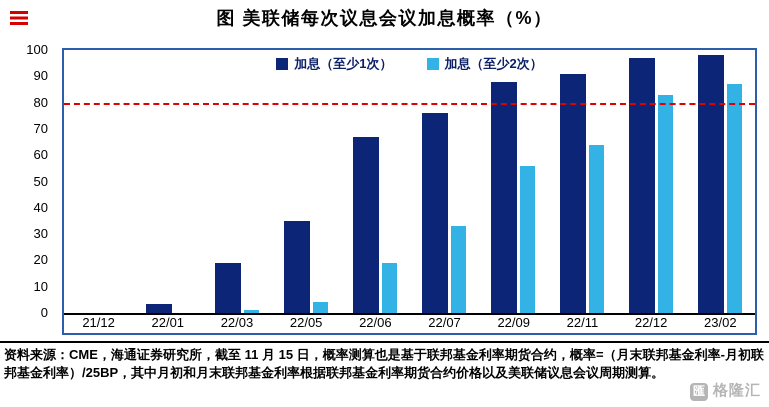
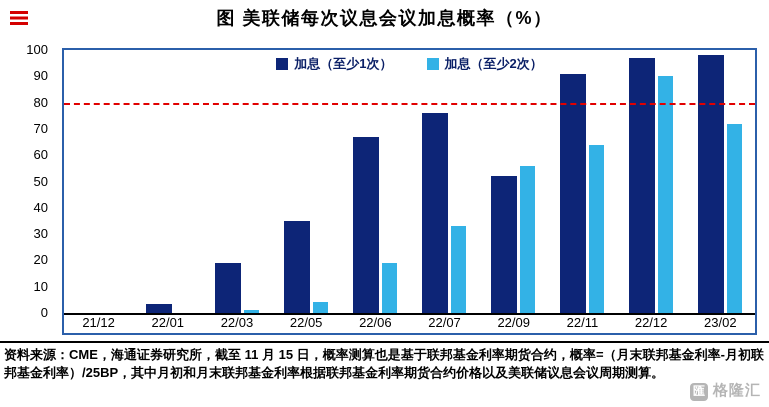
加息（至少1次）/22/09: 88 -> 52
加息（至少2次）/22/12: 83 -> 90
加息（至少2次）/23/02: 87 -> 72
